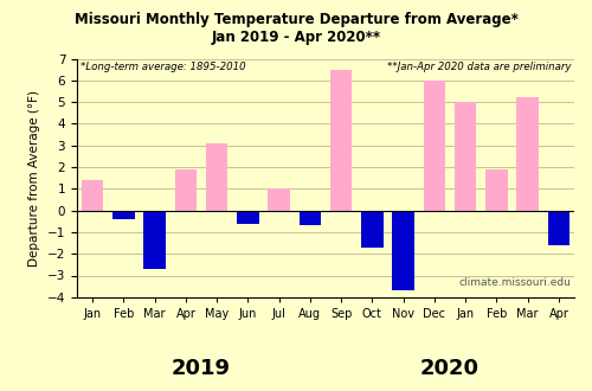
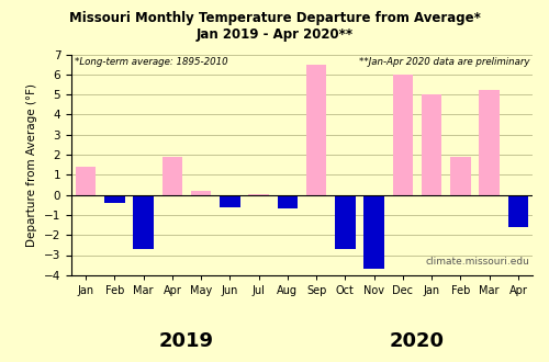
May: 3.1 -> 0.2
Jul: 1.0 -> 0.1
Oct: -1.7 -> -2.7
